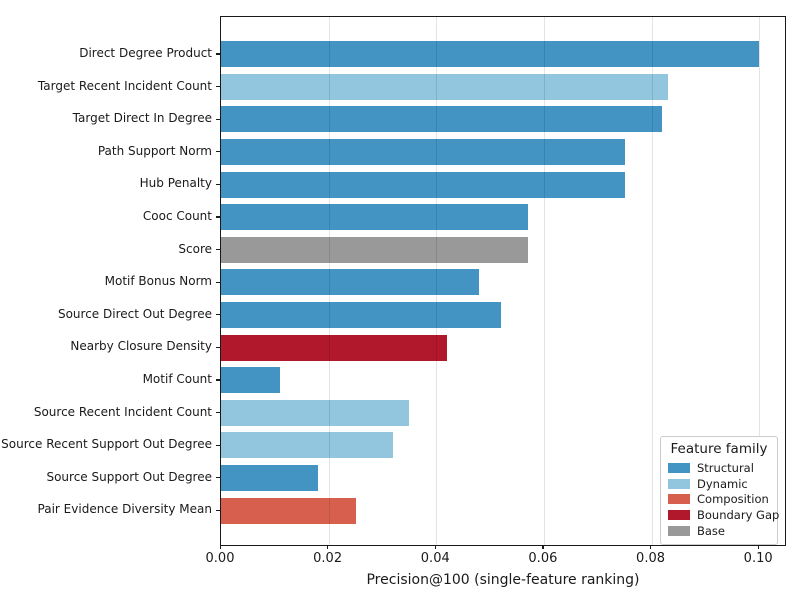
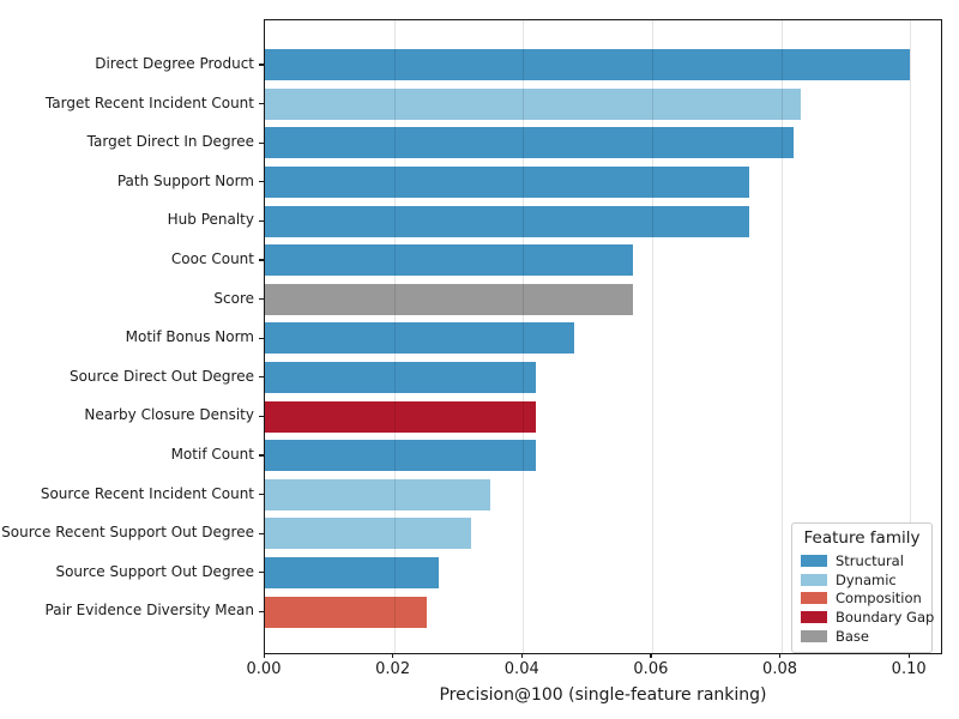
Source Direct Out Degree: 0.052 -> 0.042
Motif Count: 0.011 -> 0.042
Source Support Out Degree: 0.018 -> 0.027
